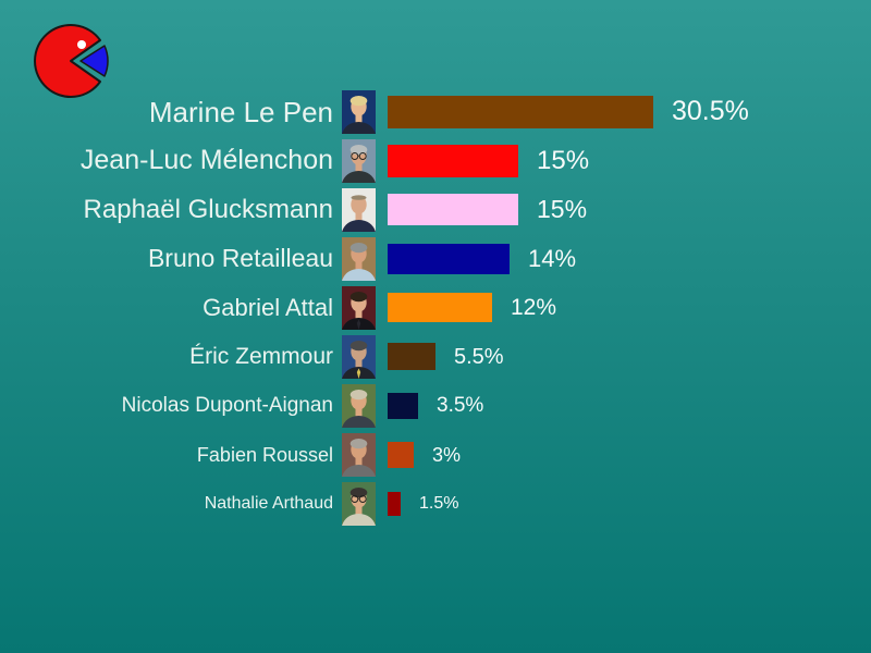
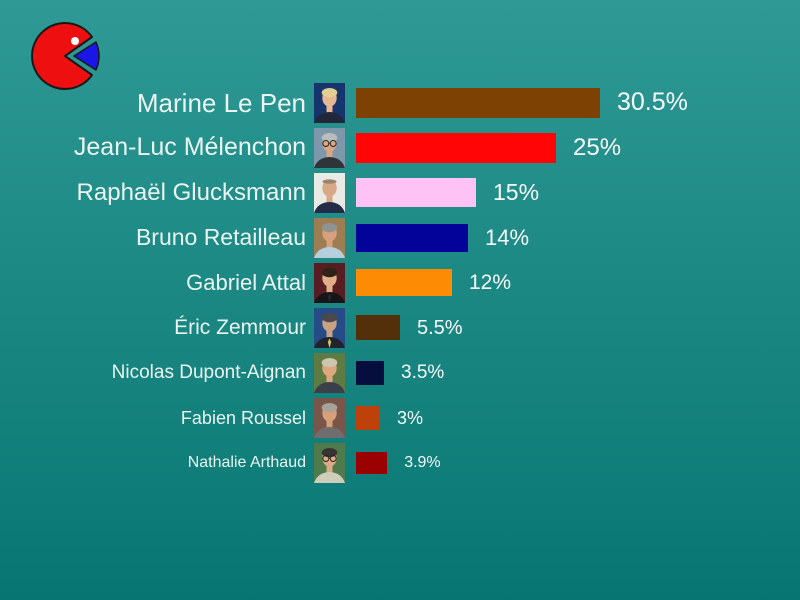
Jean-Luc Mélenchon: 15% -> 25%
Nathalie Arthaud: 1.5% -> 3.9%
